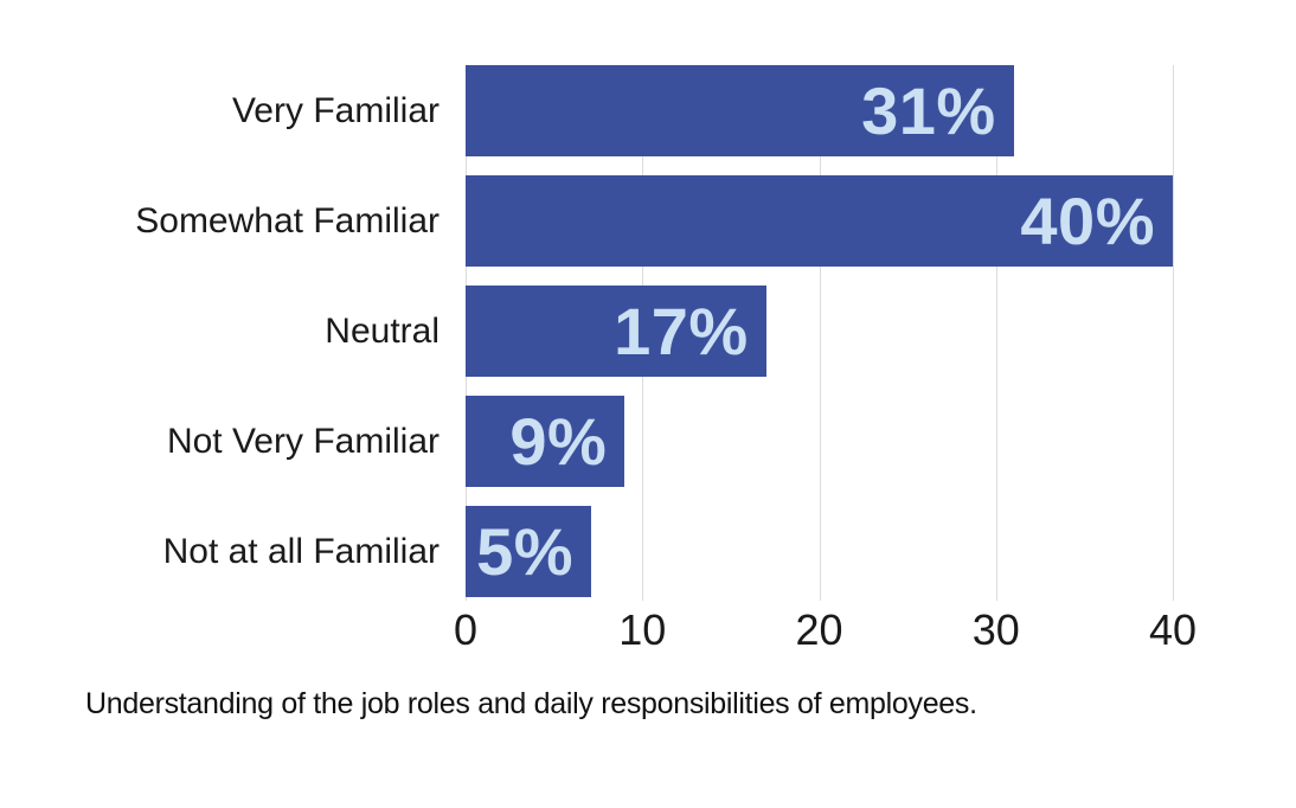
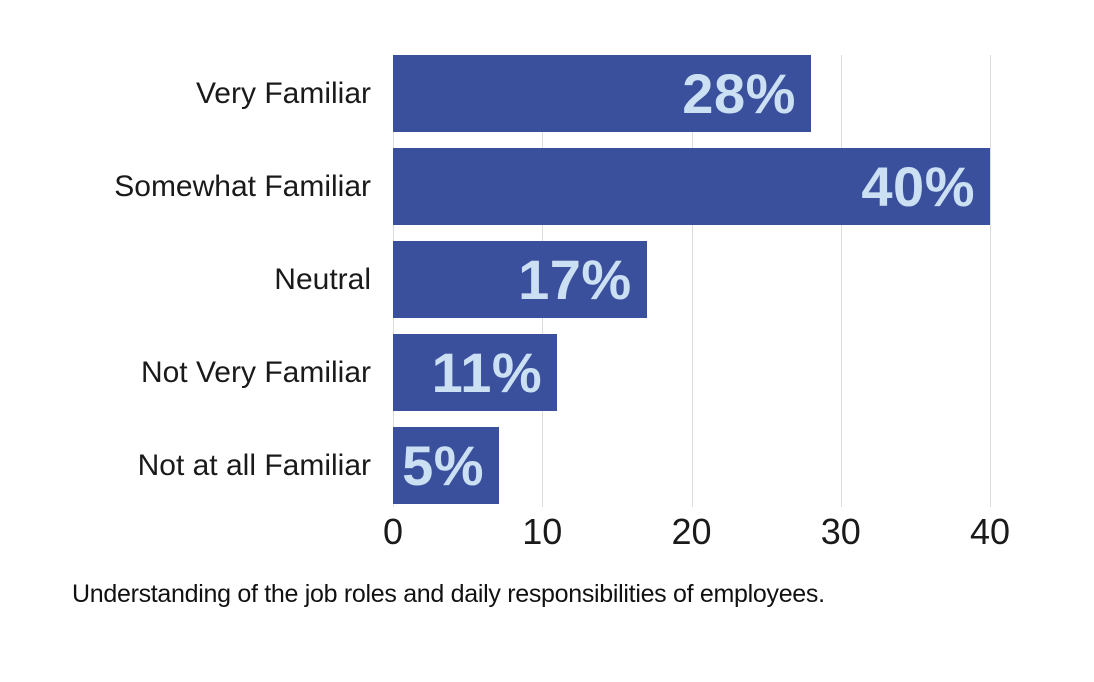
Very Familiar: 31% -> 28%
Not Very Familiar: 9% -> 11%
